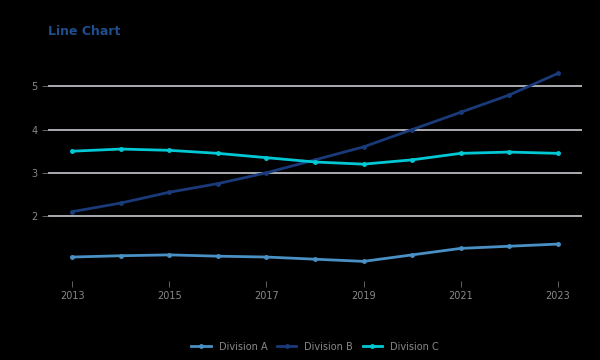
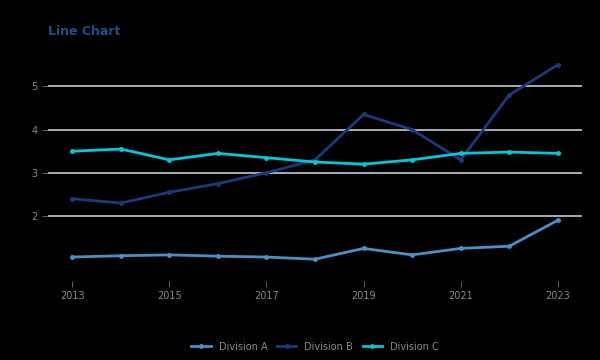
Division B/2013: 2.10 -> 2.40
Division C/2015: 3.52 -> 3.30
Division A/2019: 0.95 -> 1.25
Division B/2019: 3.60 -> 4.35
Division B/2021: 4.40 -> 3.30
Division A/2023: 1.35 -> 1.90
Division B/2023: 5.30 -> 5.50
